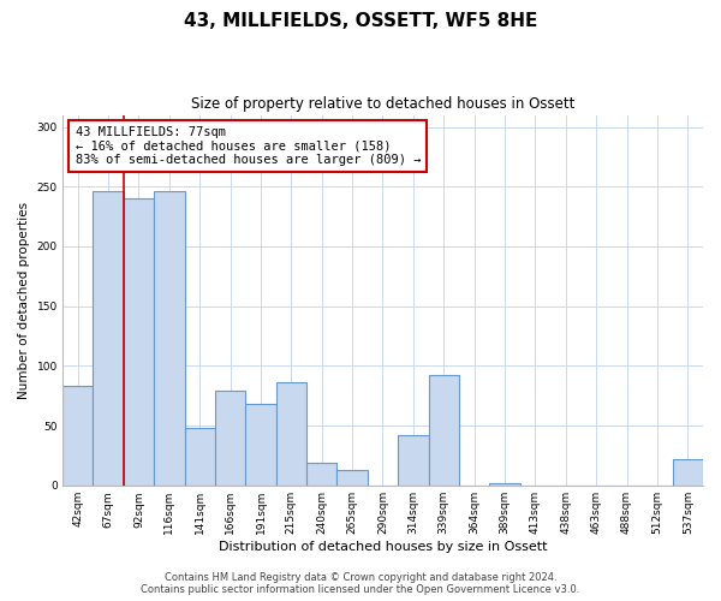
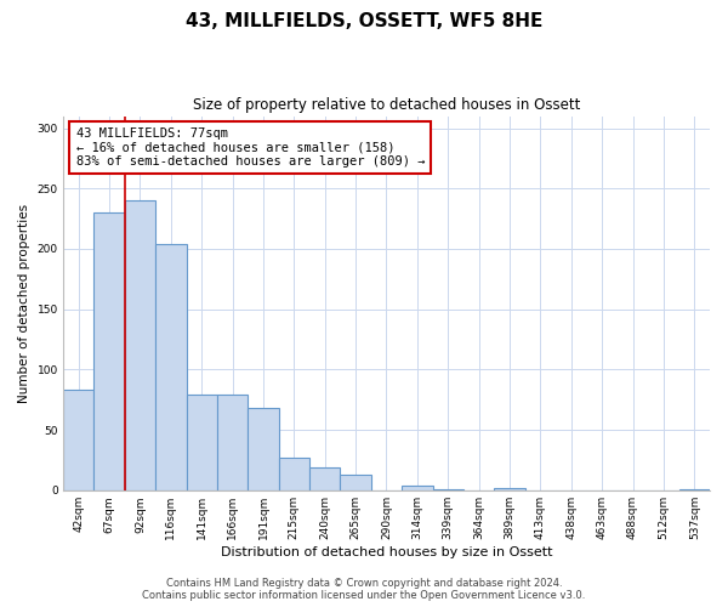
67sqm: 246 -> 230
116sqm: 246 -> 204
141sqm: 48 -> 79
215sqm: 86 -> 27
314sqm: 42 -> 4
339sqm: 92 -> 1
537sqm: 22 -> 1
